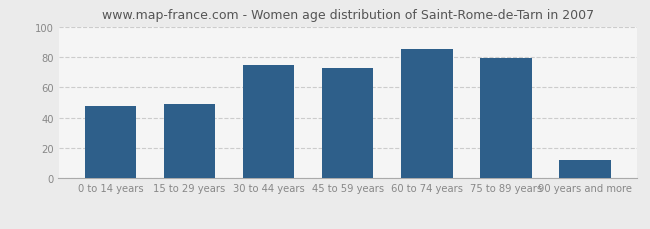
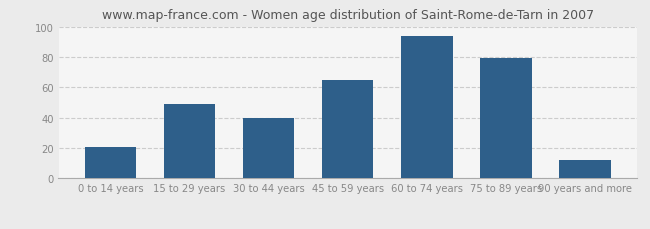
0 to 14 years: 48 -> 21
30 to 44 years: 75 -> 40
45 to 59 years: 73 -> 65
60 to 74 years: 85 -> 94
